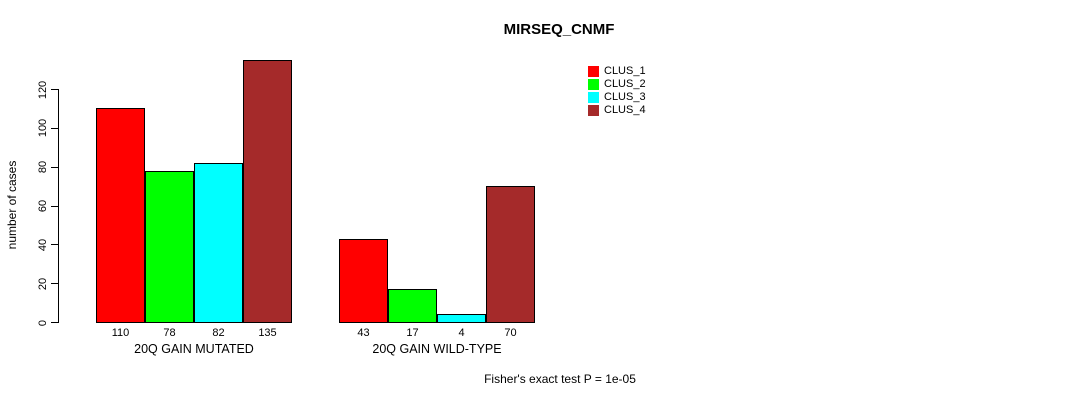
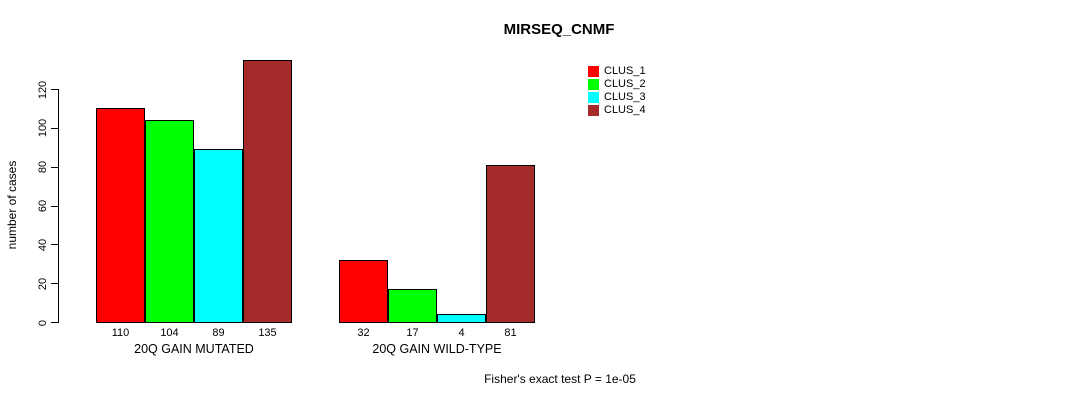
CLUS_2/20Q GAIN MUTATED: 78 -> 104
CLUS_3/20Q GAIN MUTATED: 82 -> 89
CLUS_1/20Q GAIN WILD-TYPE: 43 -> 32
CLUS_4/20Q GAIN WILD-TYPE: 70 -> 81
